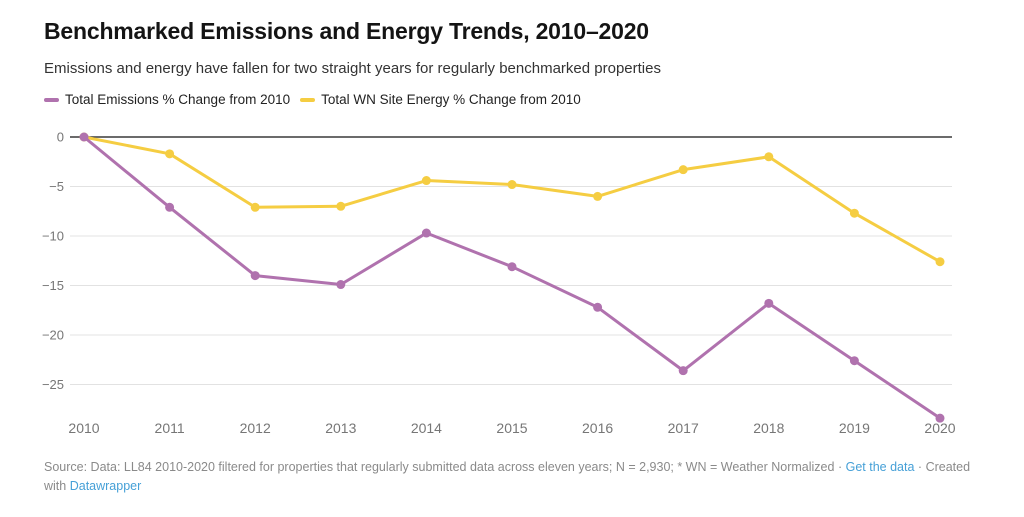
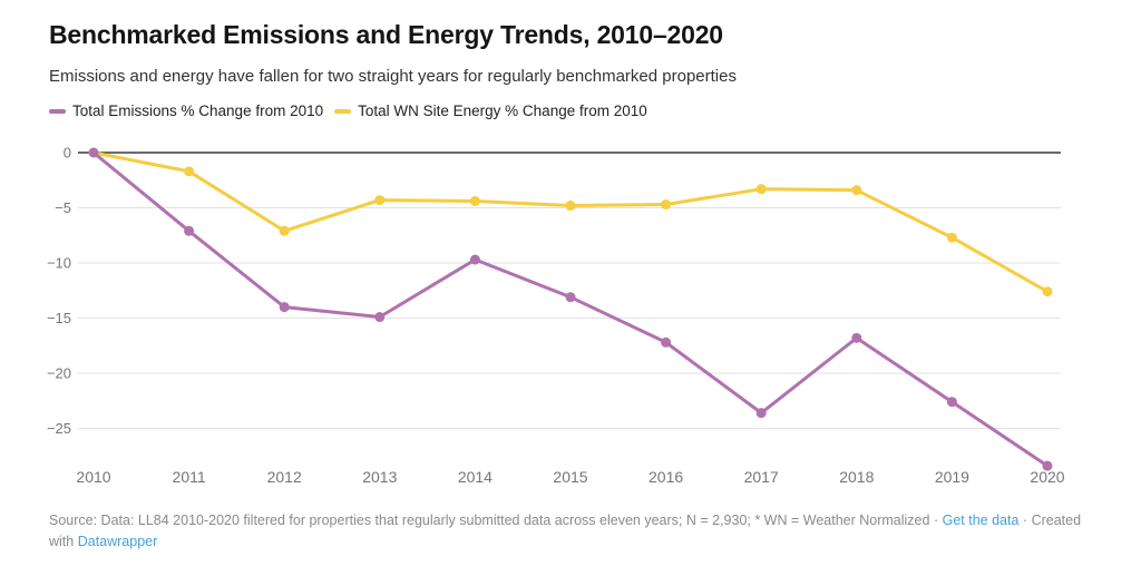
Total WN Site Energy % Change from 2010/2013: -7 -> -4
Total WN Site Energy % Change from 2010/2016: -6 -> -5
Total WN Site Energy % Change from 2010/2018: -2 -> -3
